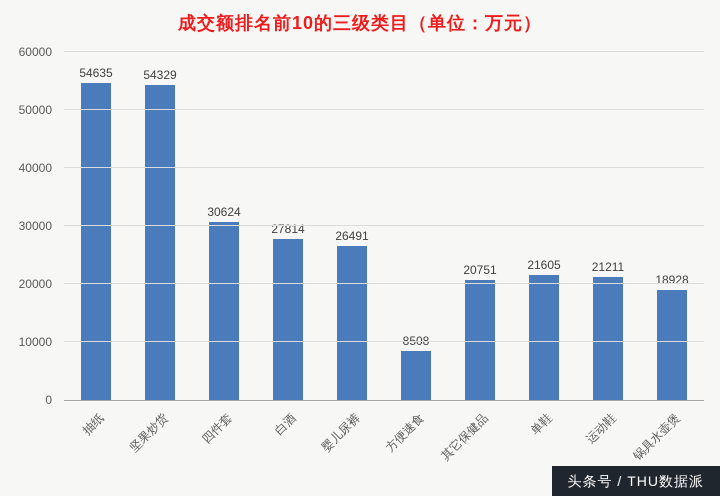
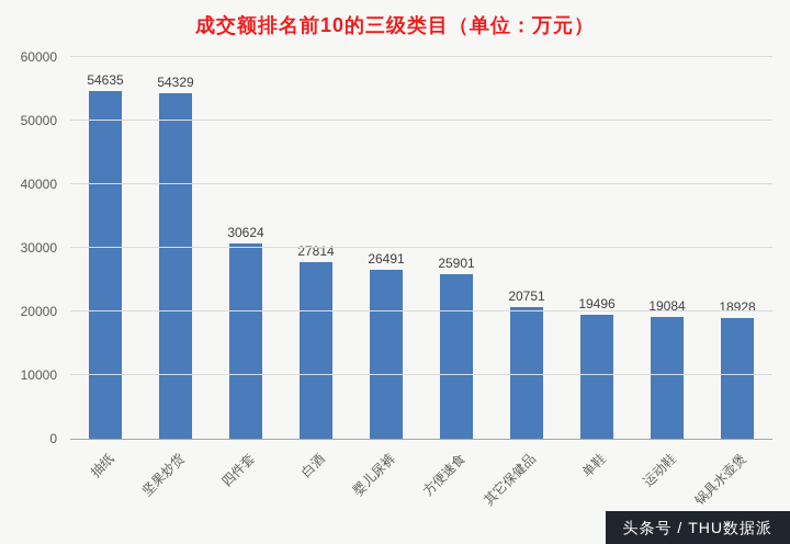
方便速食: 8508 -> 25901
单鞋: 21605 -> 19496
运动鞋: 21211 -> 19084
